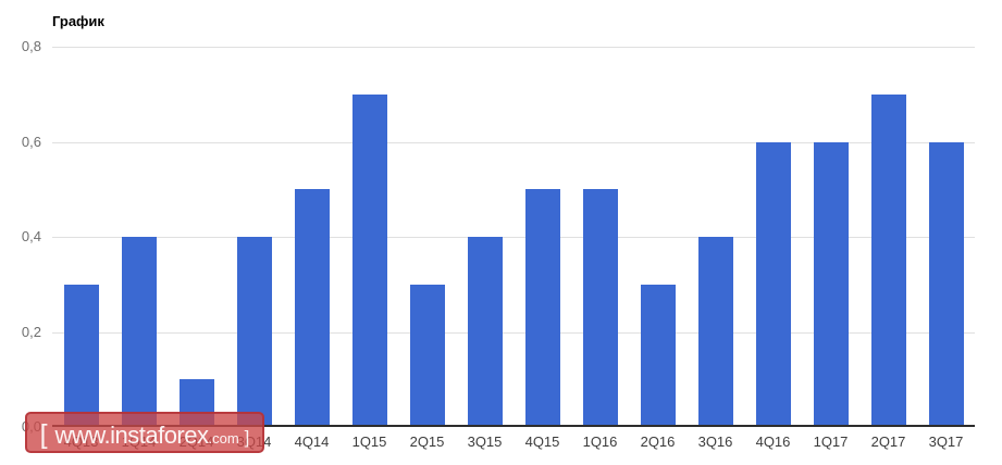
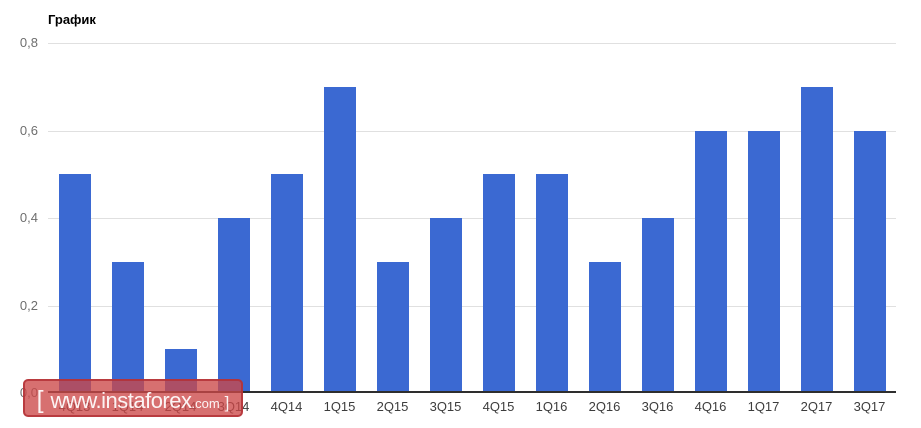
4Q13: 0,3 -> 0,5
1Q14: 0,4 -> 0,3
